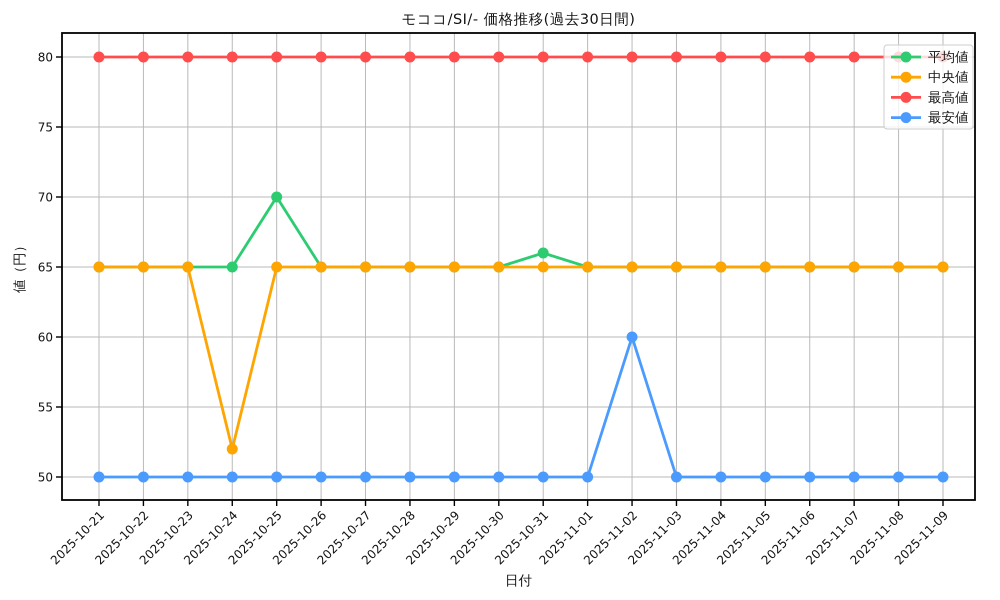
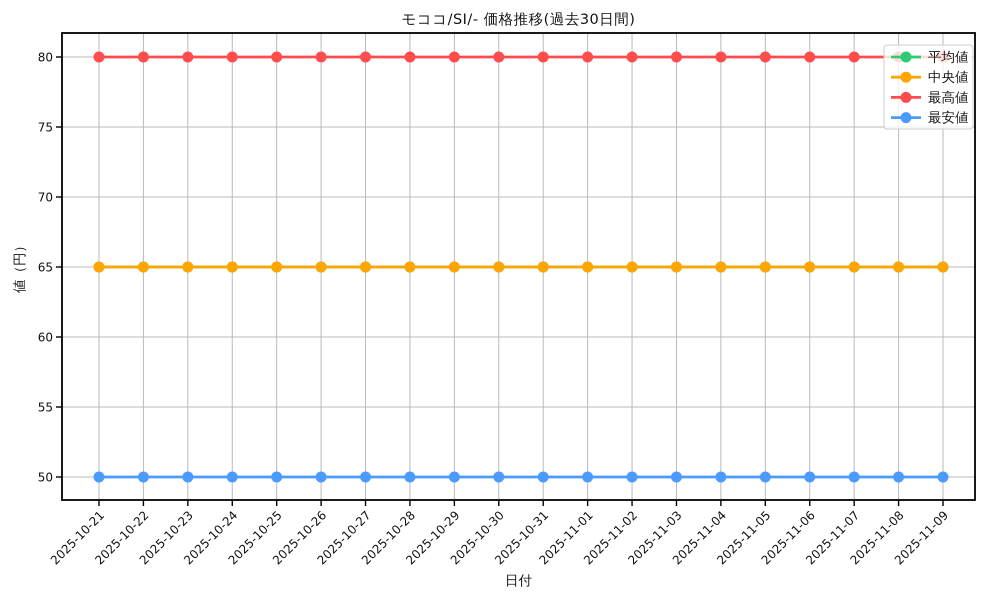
中央値/2025-10-24: 52 -> 65
平均値/2025-10-25: 70 -> 65
平均値/2025-10-31: 66 -> 65
最安値/2025-11-02: 60 -> 50
